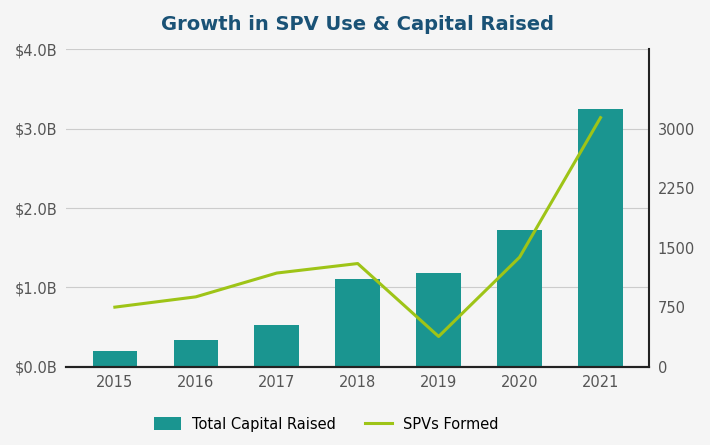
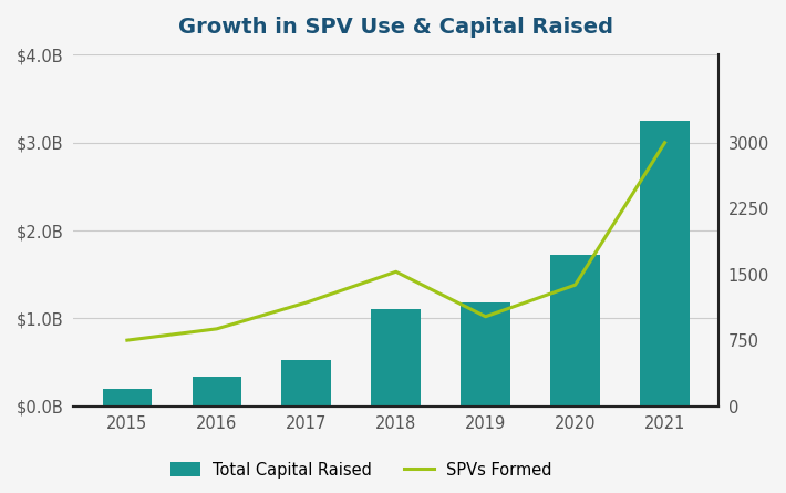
SPVs Formed/2018: 1300 -> 1530
SPVs Formed/2019: 380 -> 1020
SPVs Formed/2021: 3140 -> 3000
